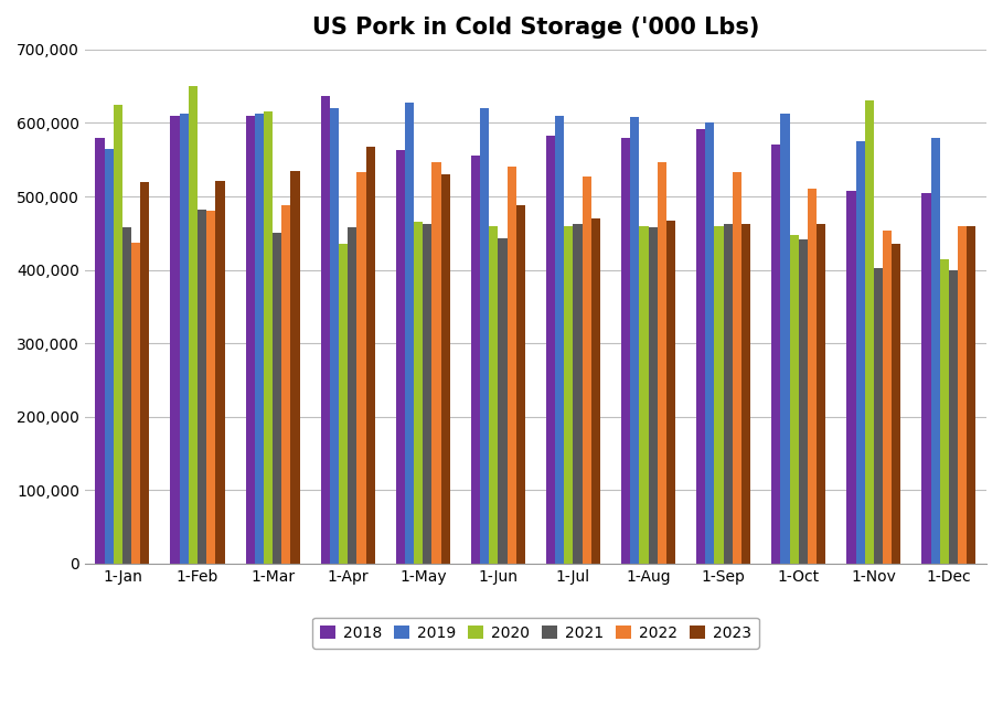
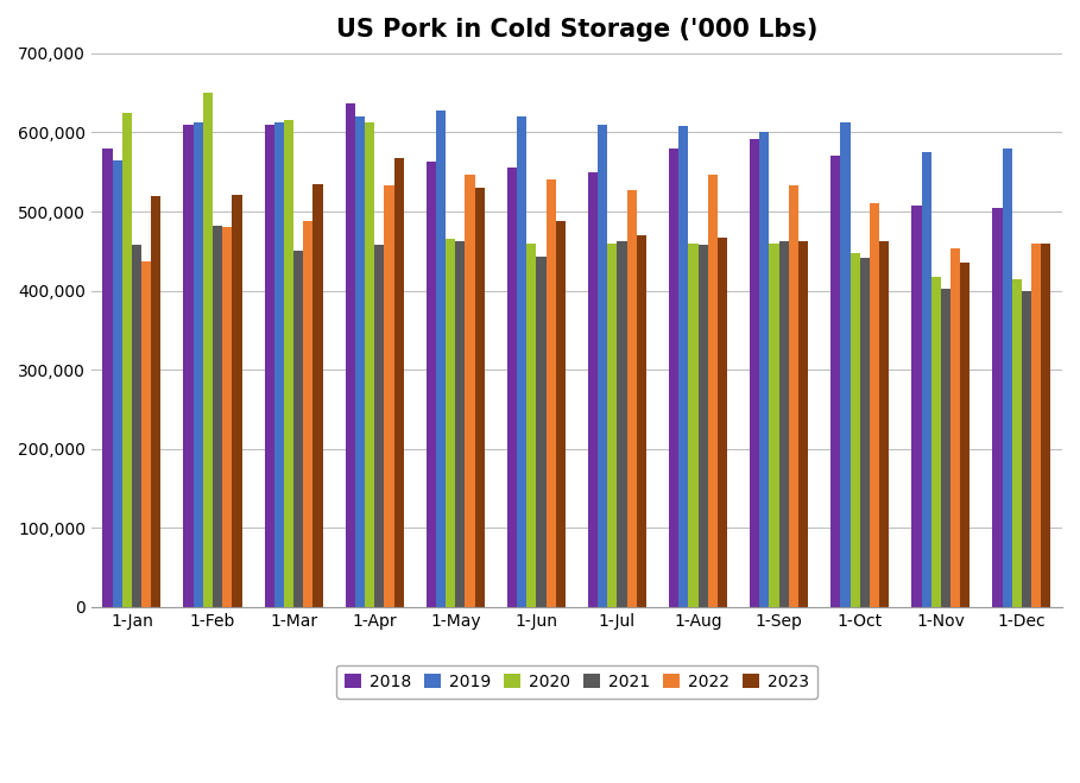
2020/1-Apr: 436,000 -> 613,000
2018/1-Jul: 582,000 -> 550,000
2020/1-Nov: 630,000 -> 418,000
